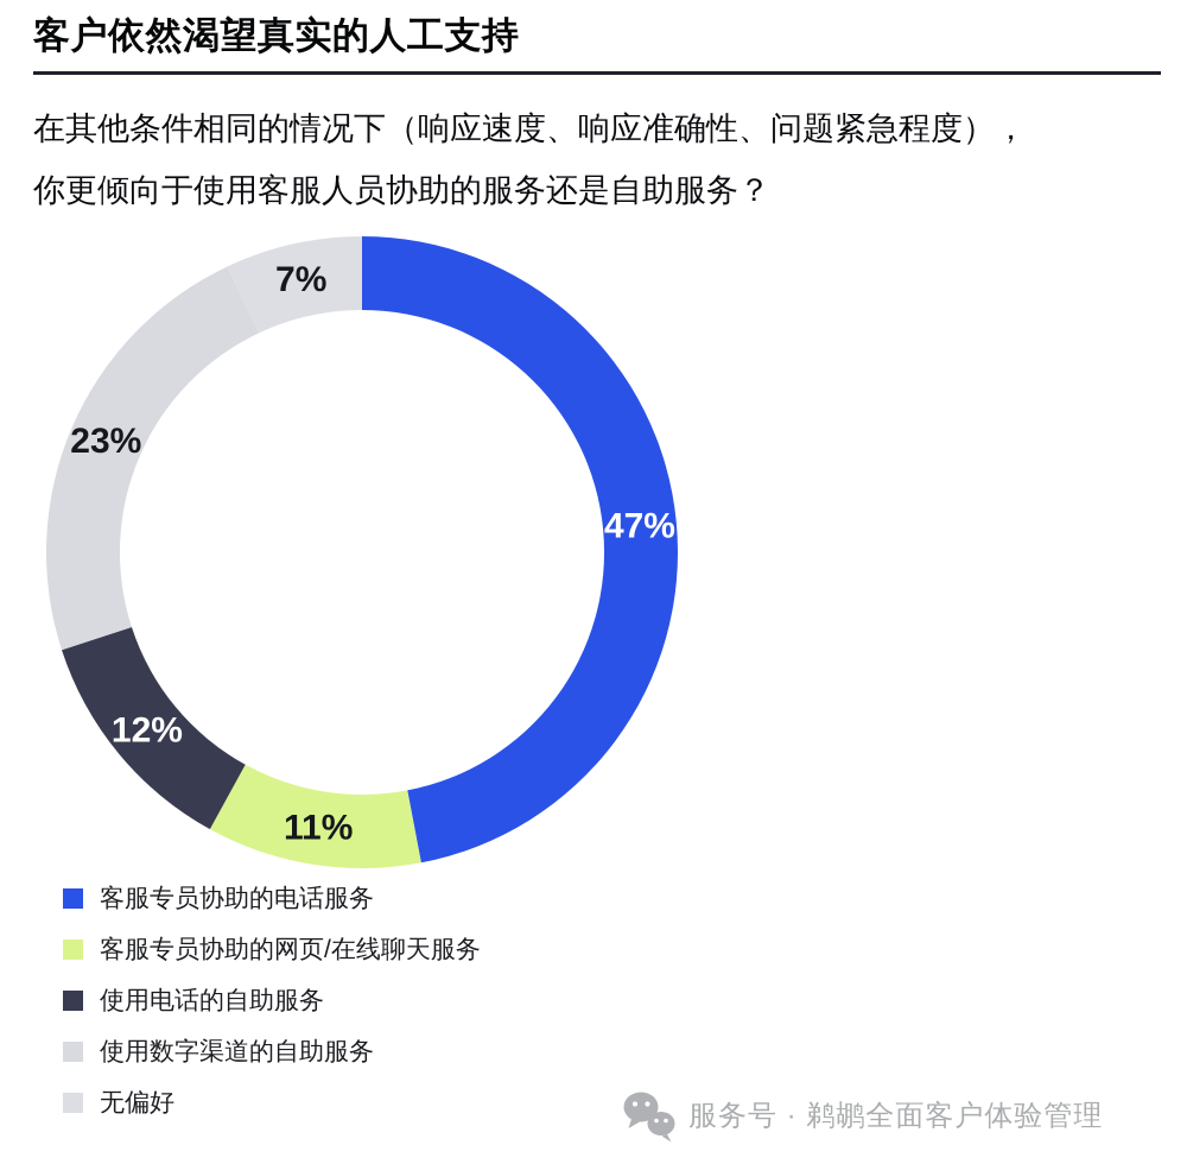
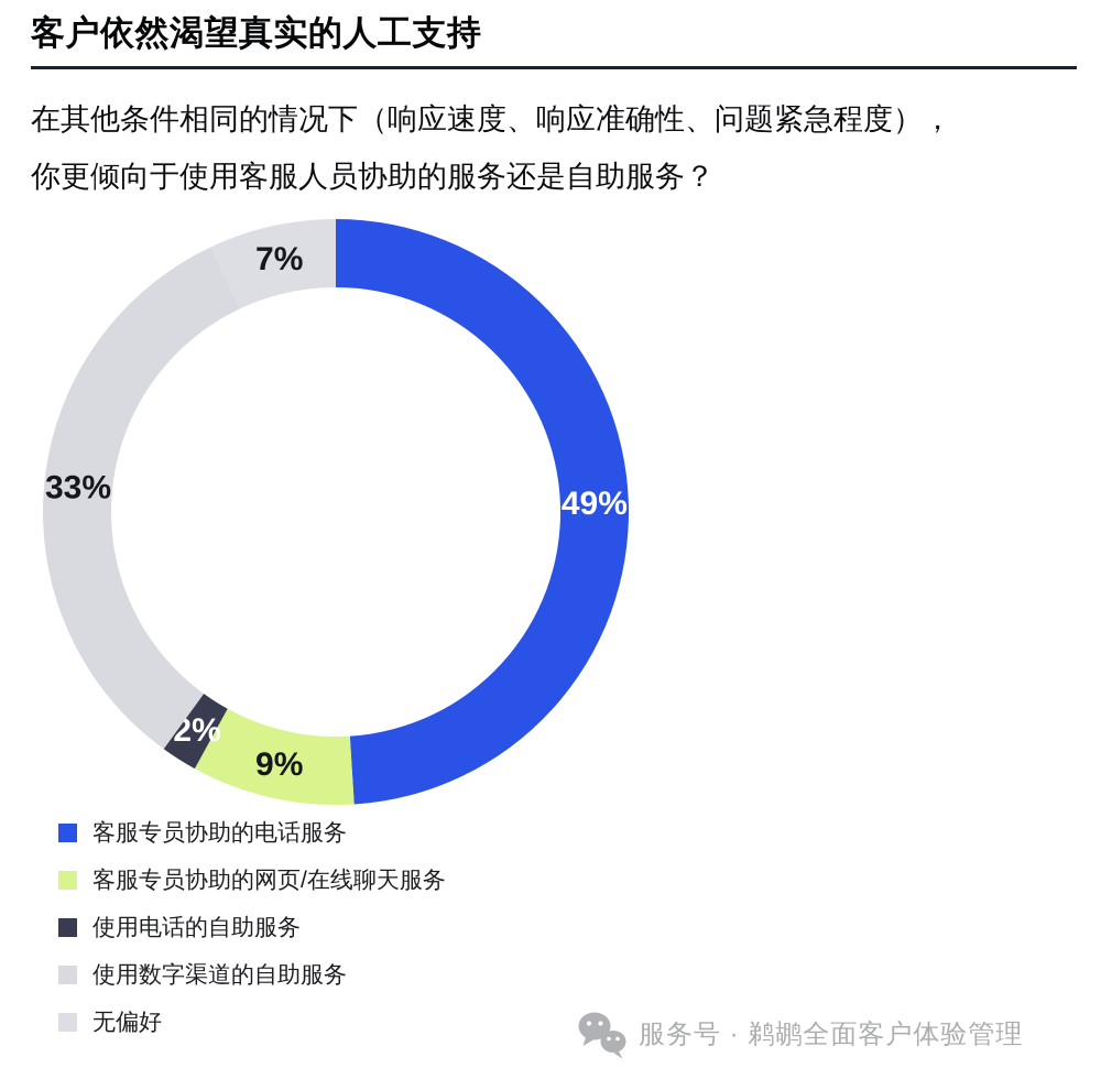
客服专员协助的电话服务: 47% -> 49%
客服专员协助的网页/在线聊天服务: 11% -> 9%
使用电话的自助服务: 12% -> 2%
使用数字渠道的自助服务: 23% -> 33%
